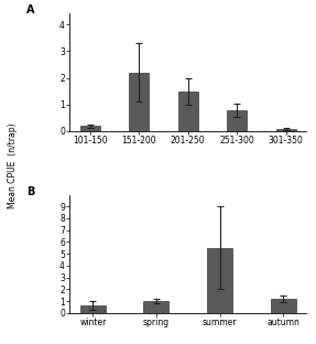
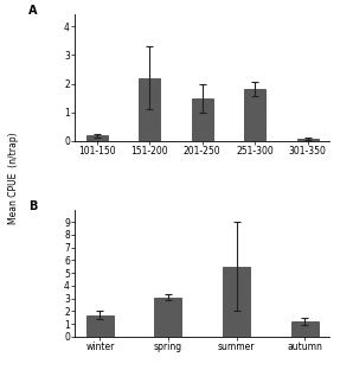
251-300: 0.80 -> 1.80
winter: 0.7 -> 1.7
spring: 1.0 -> 3.1
